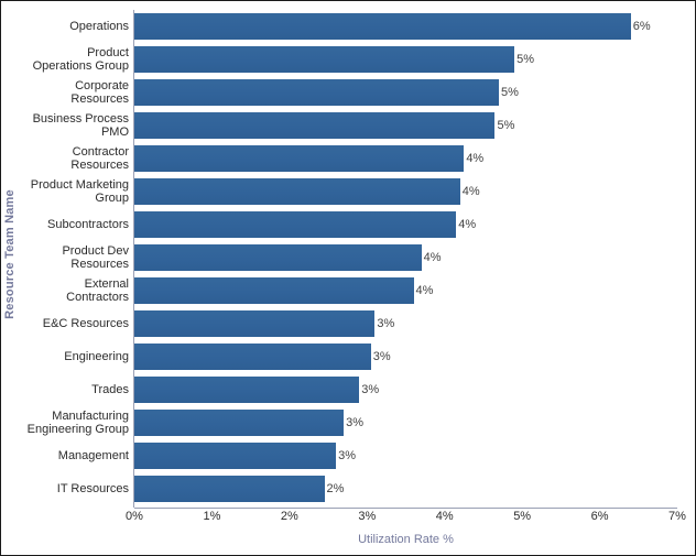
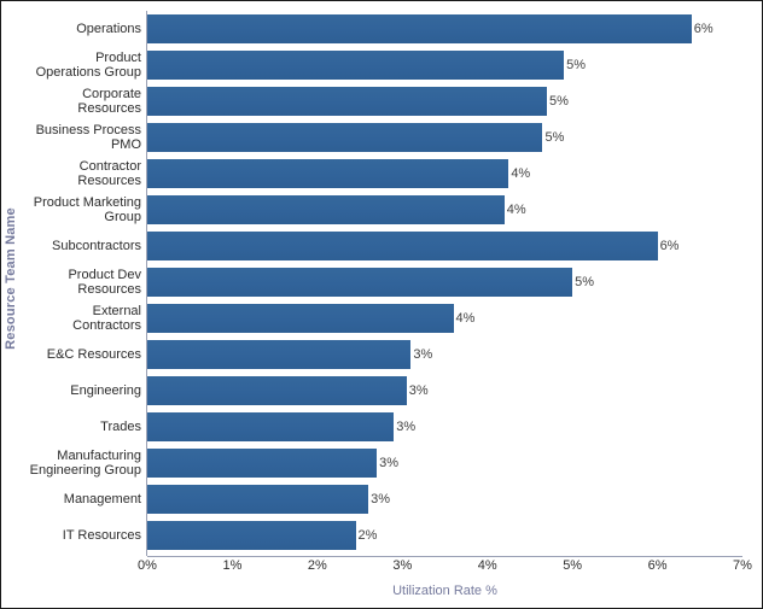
Subcontractors: 4% -> 6%
Product Dev Resources: 4% -> 5%
